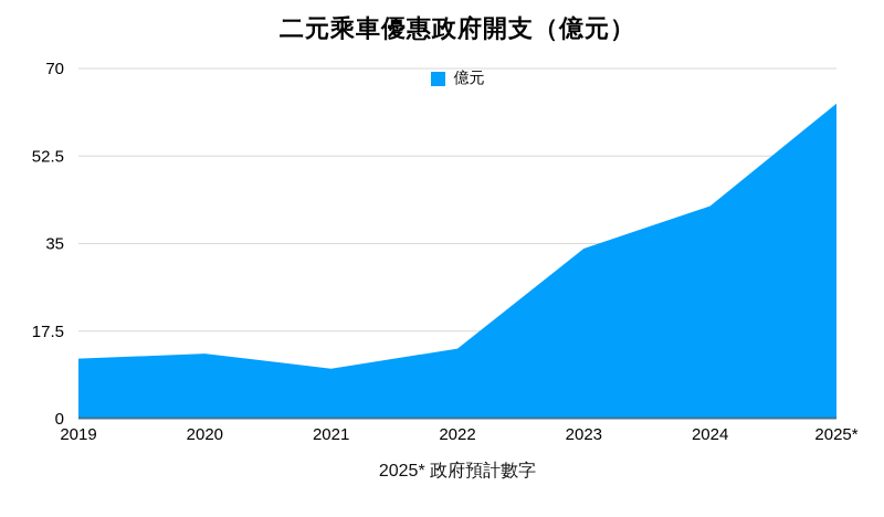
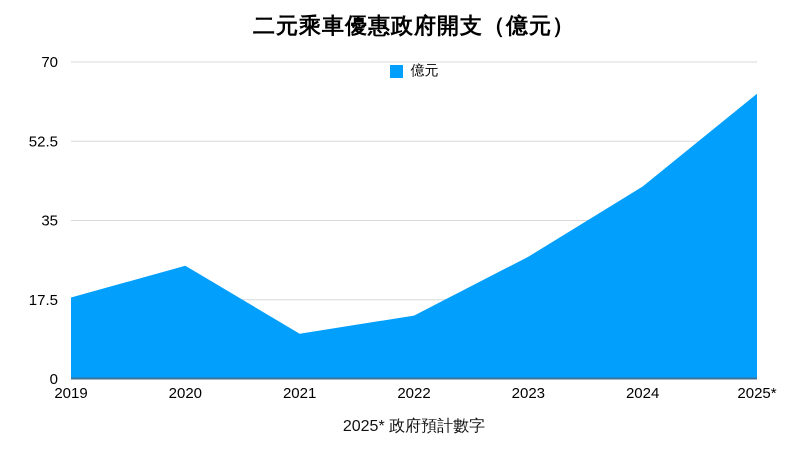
2019: 12 -> 18
2020: 13 -> 25
2023: 34 -> 27
